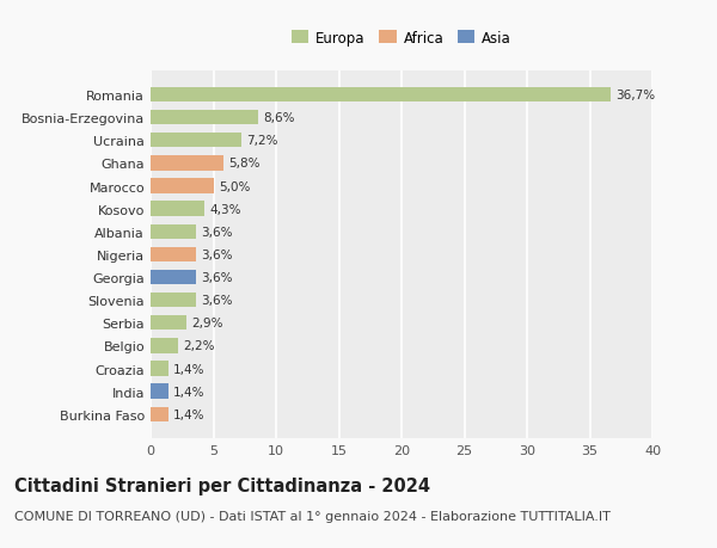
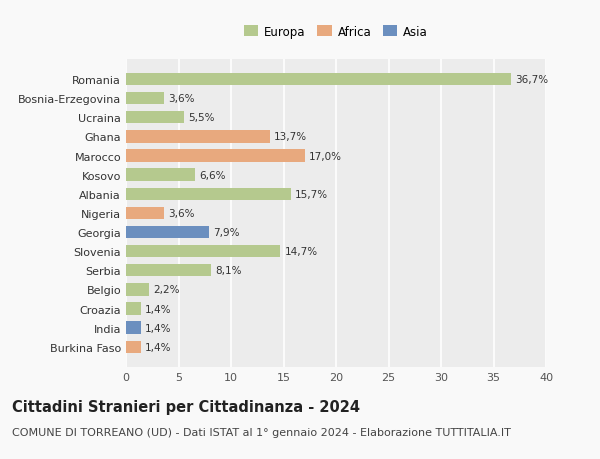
Bosnia-Erzegovina: 8,6% -> 3,6%
Ucraina: 7,2% -> 5,5%
Ghana: 5,8% -> 13,7%
Marocco: 5,0% -> 17,0%
Kosovo: 4,3% -> 6,6%
Albania: 3,6% -> 15,7%
Georgia: 3,6% -> 7,9%
Slovenia: 3,6% -> 14,7%
Serbia: 2,9% -> 8,1%
